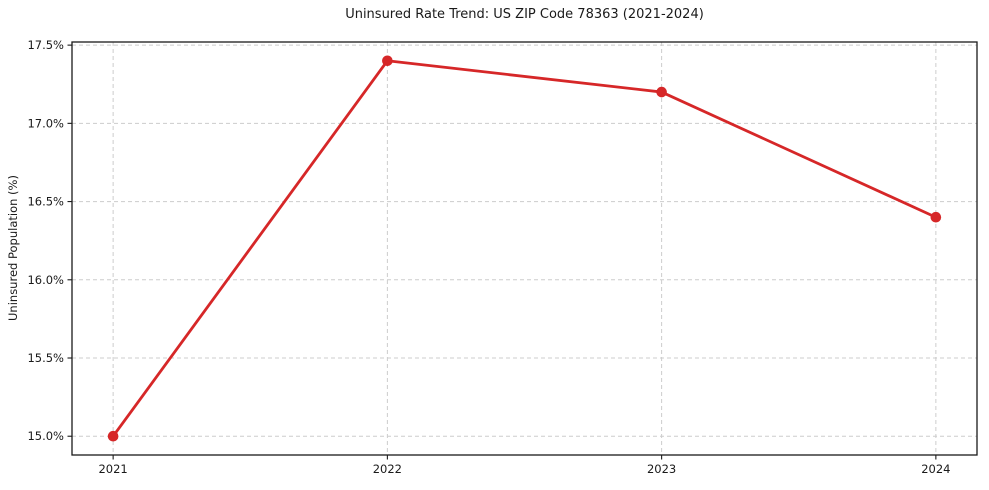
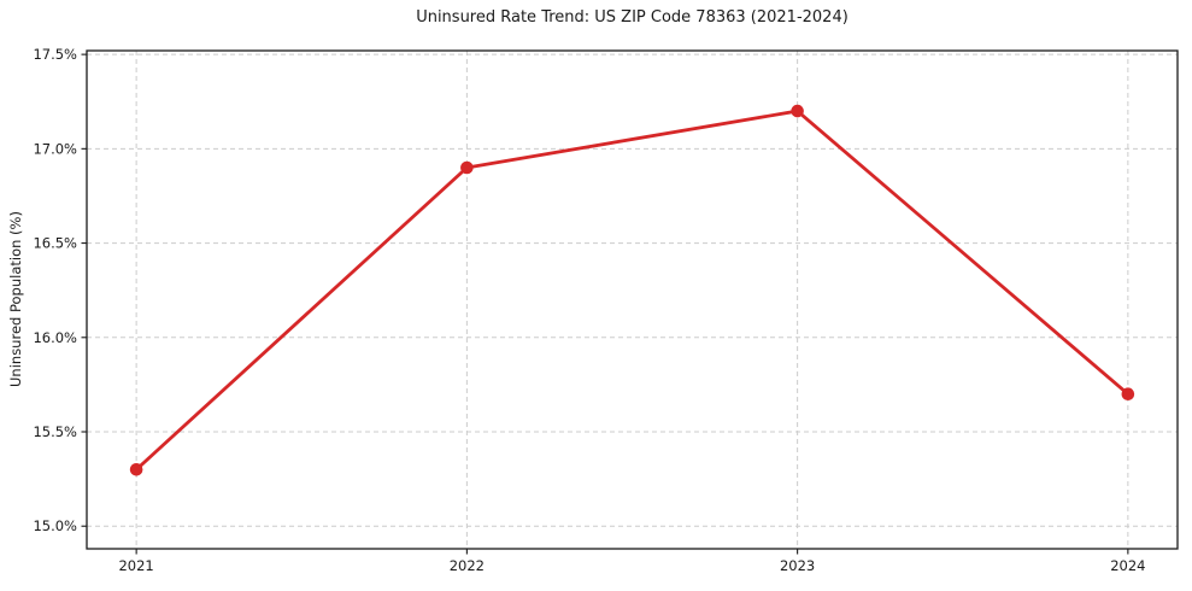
2021: 15.0% -> 15.3%
2022: 17.4% -> 16.9%
2024: 16.4% -> 15.7%
